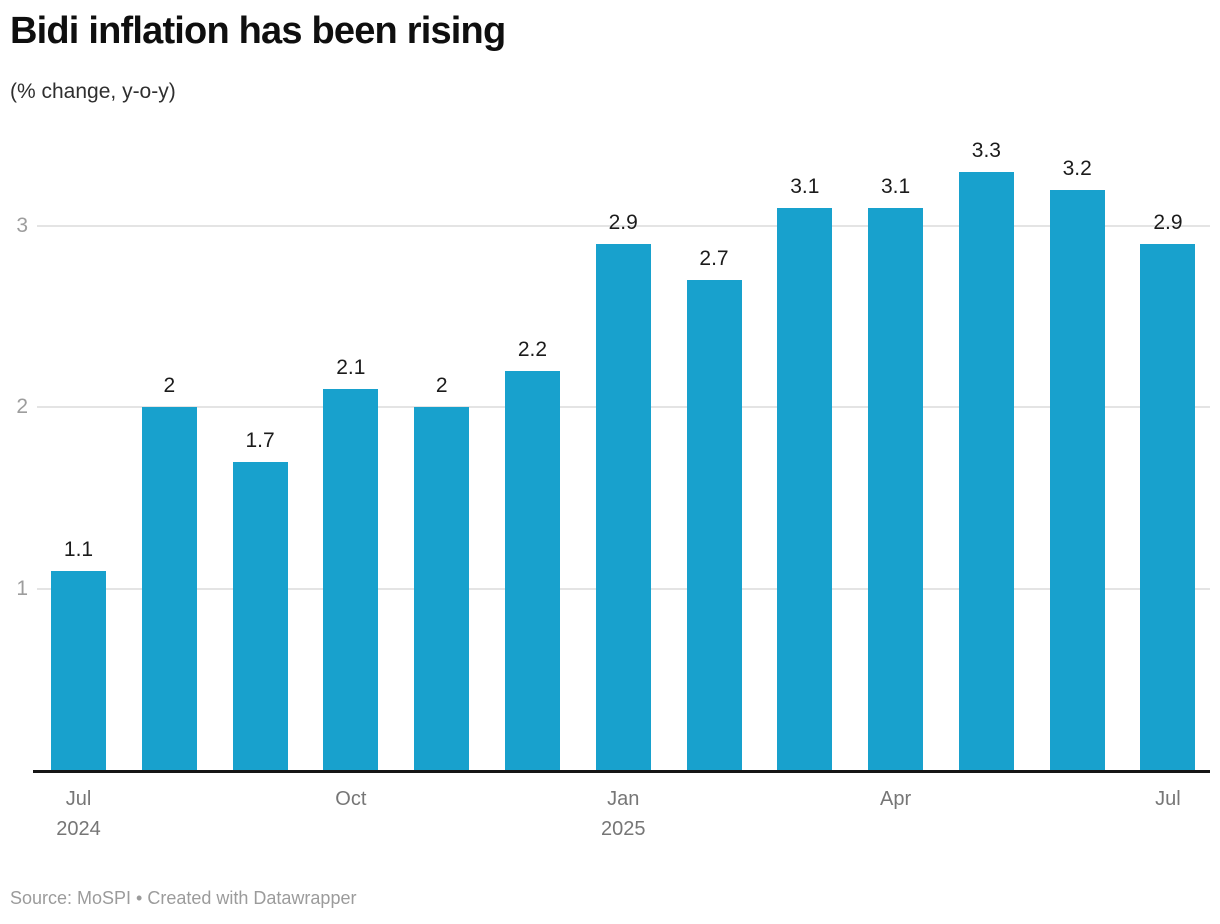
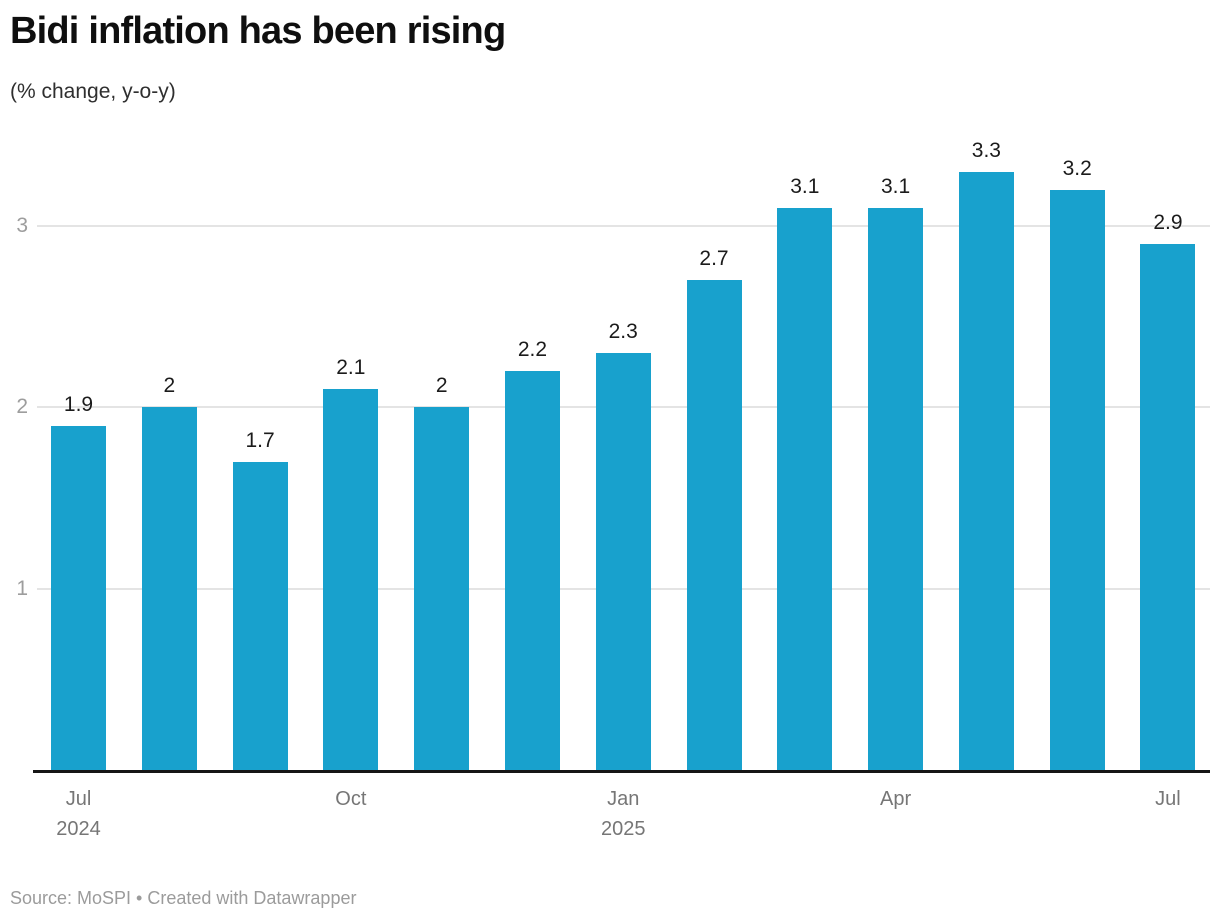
Jul 2024: 1.1 -> 1.9
Jan 2025: 2.9 -> 2.3
